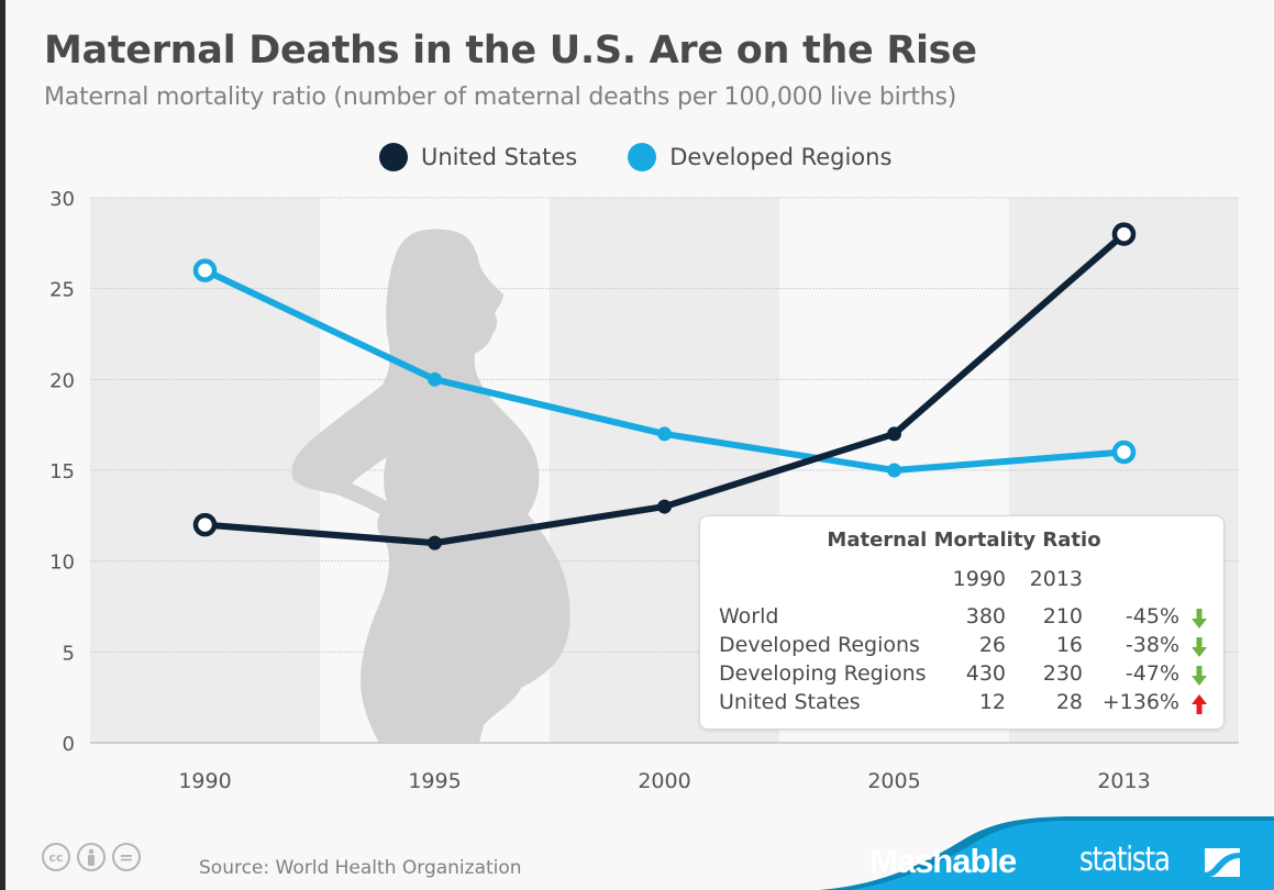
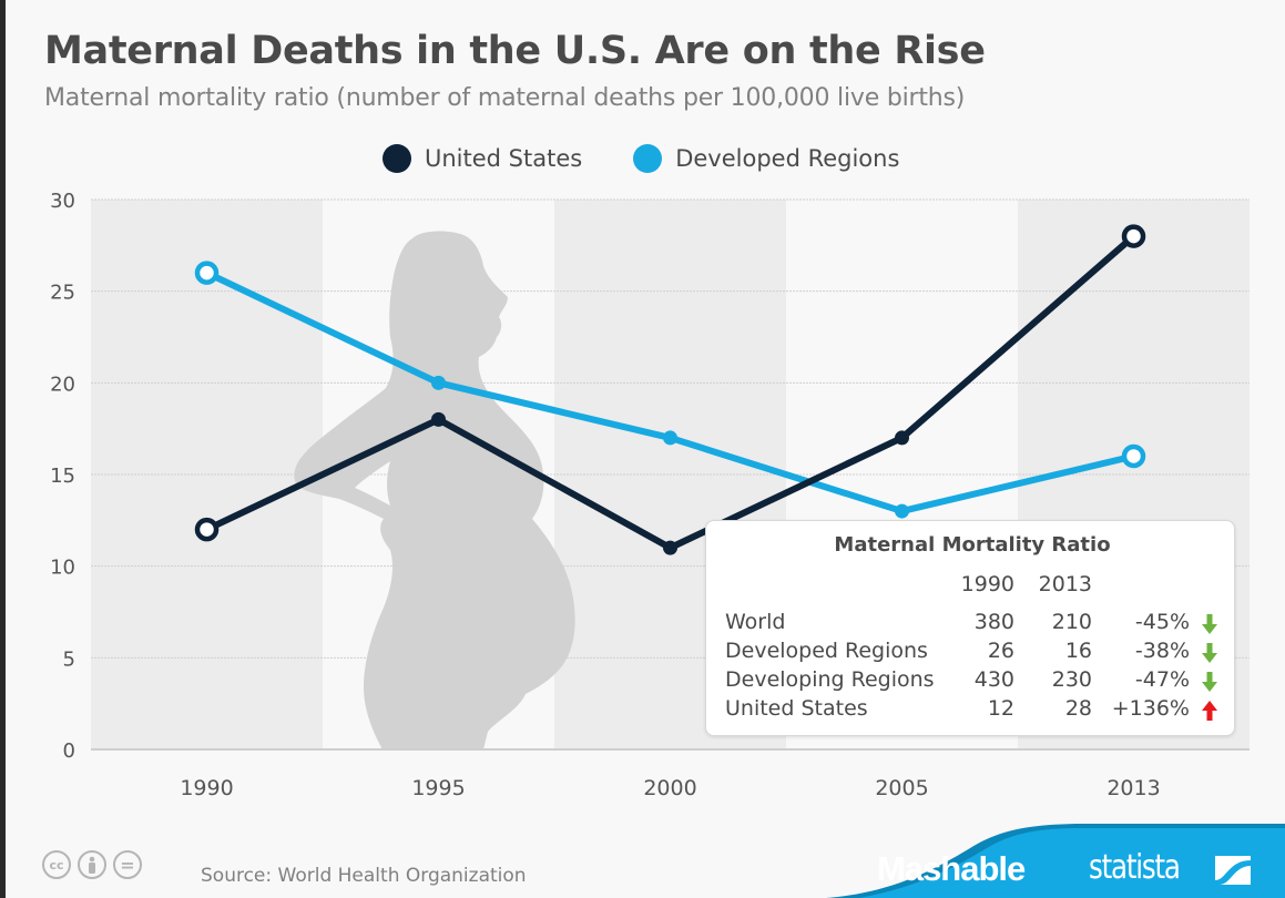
United States/1995: 11 -> 18
United States/2000: 13 -> 11
Developed Regions/2005: 15 -> 13
